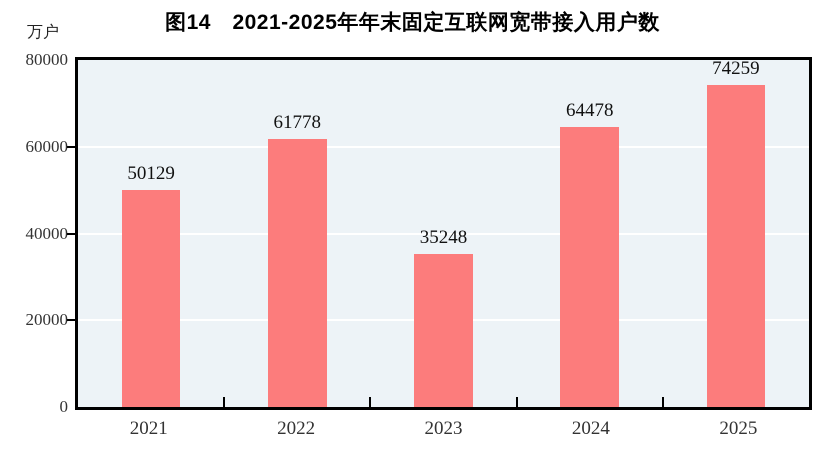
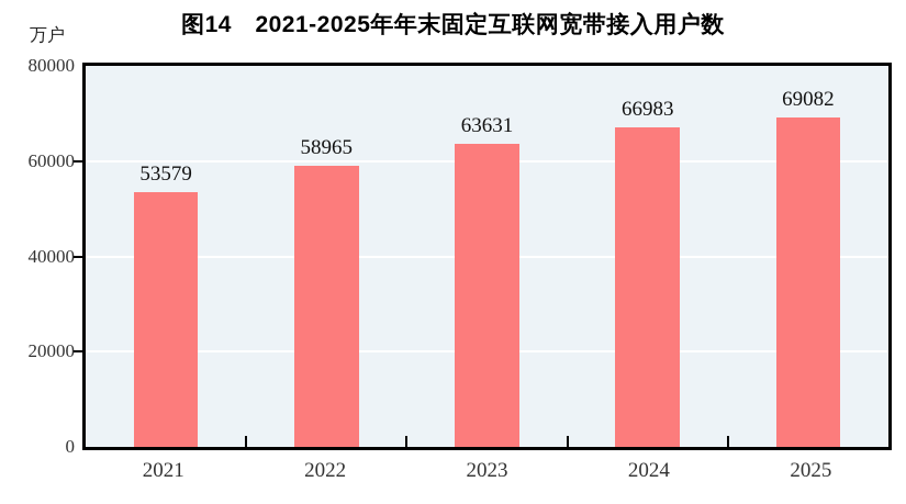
2021: 50129 -> 53579
2022: 61778 -> 58965
2023: 35248 -> 63631
2024: 64478 -> 66983
2025: 74259 -> 69082
